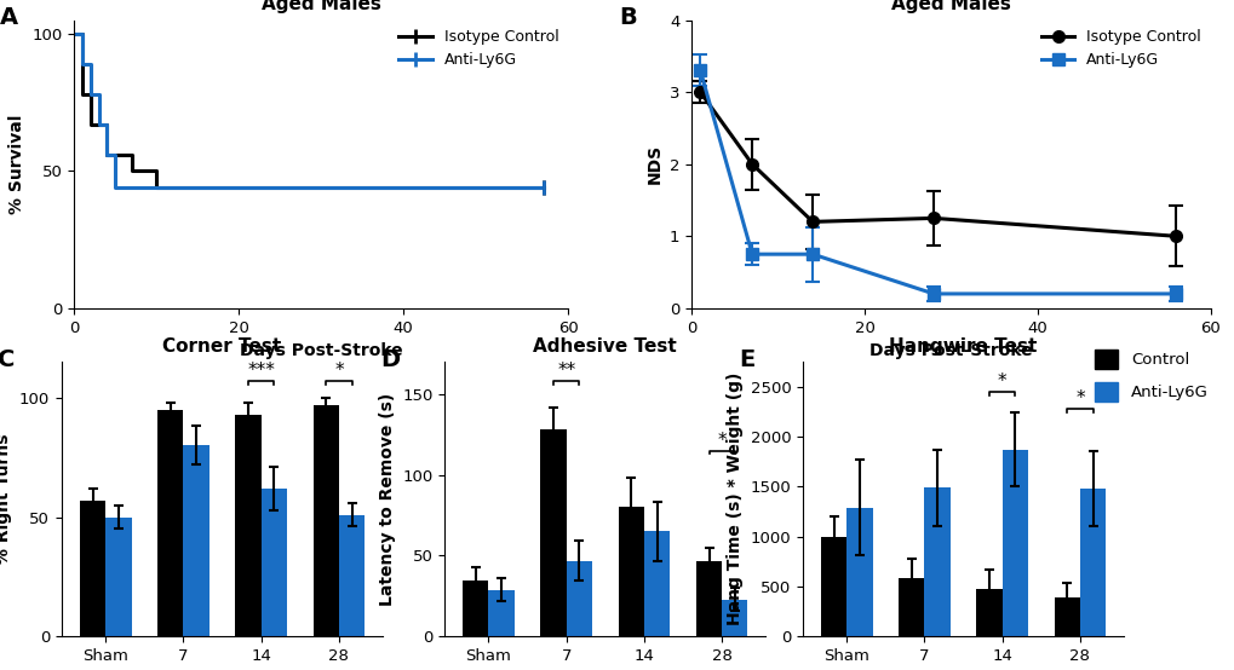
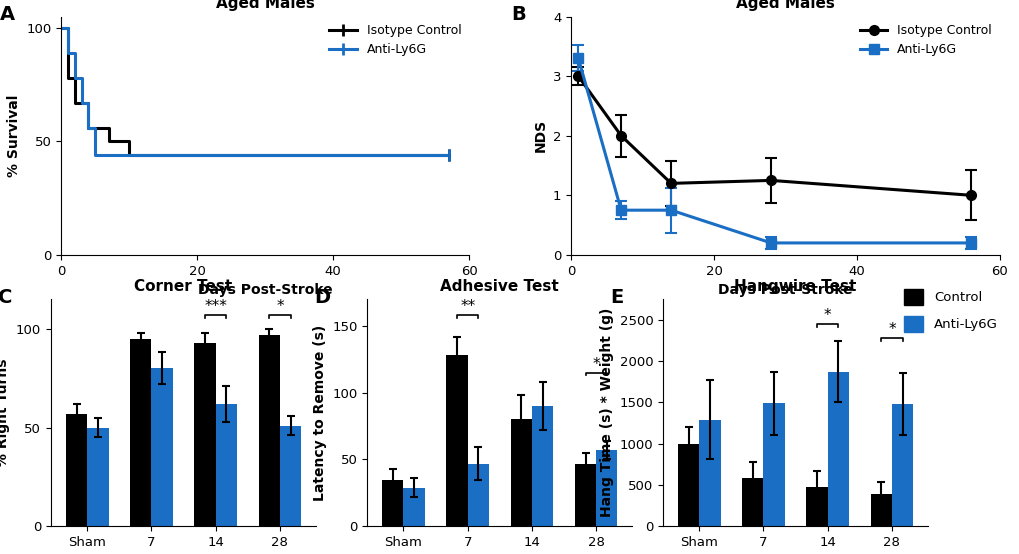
Adhesive Test/Anti-Ly6G/14: 65 -> 90
Adhesive Test/Anti-Ly6G/28: 23 -> 57
